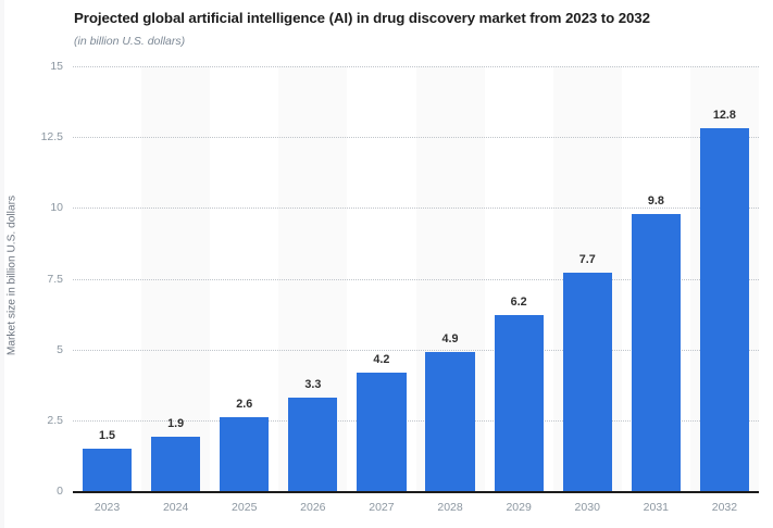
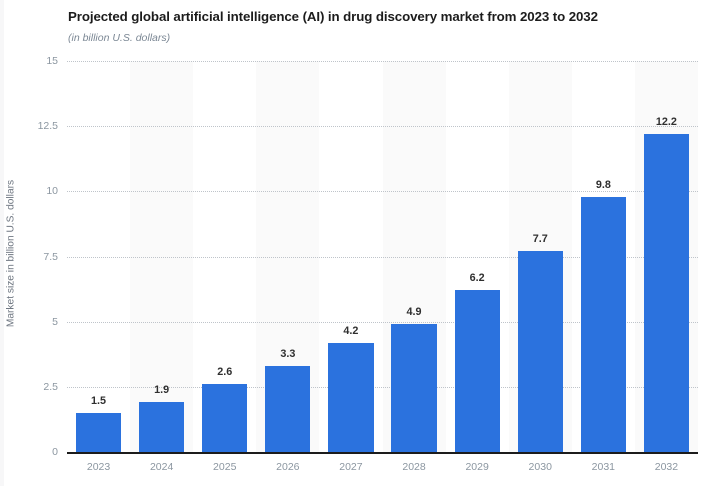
2032: 12.8 -> 12.2
